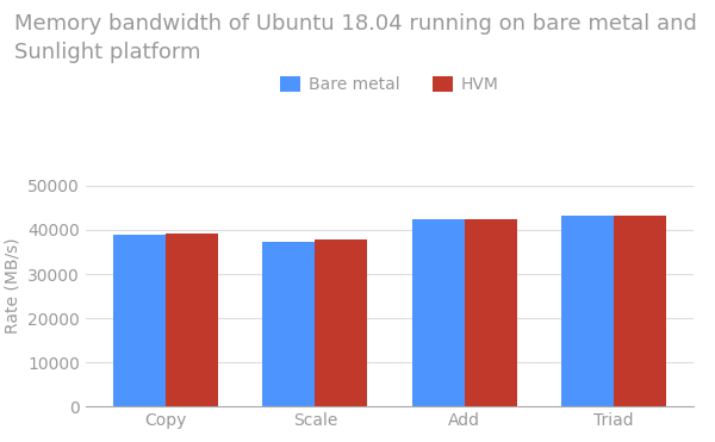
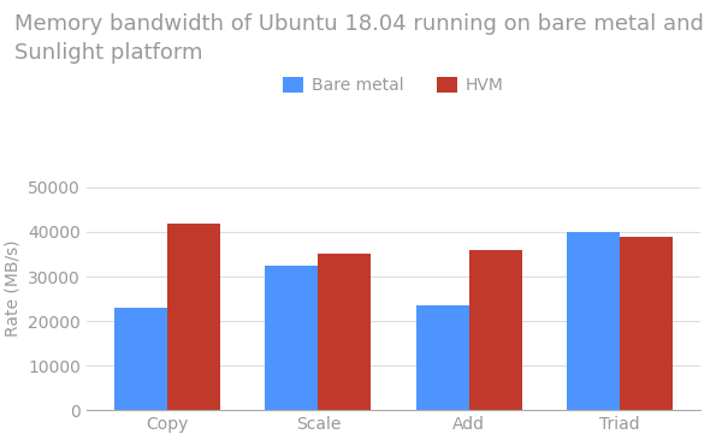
Bare metal/Copy: 38800 -> 23000
HVM/Copy: 39100 -> 42000
Bare metal/Scale: 37400 -> 32500
HVM/Scale: 37700 -> 35000
Bare metal/Add: 42300 -> 23500
HVM/Add: 42300 -> 36000
Bare metal/Triad: 43200 -> 40000
HVM/Triad: 43300 -> 39000
